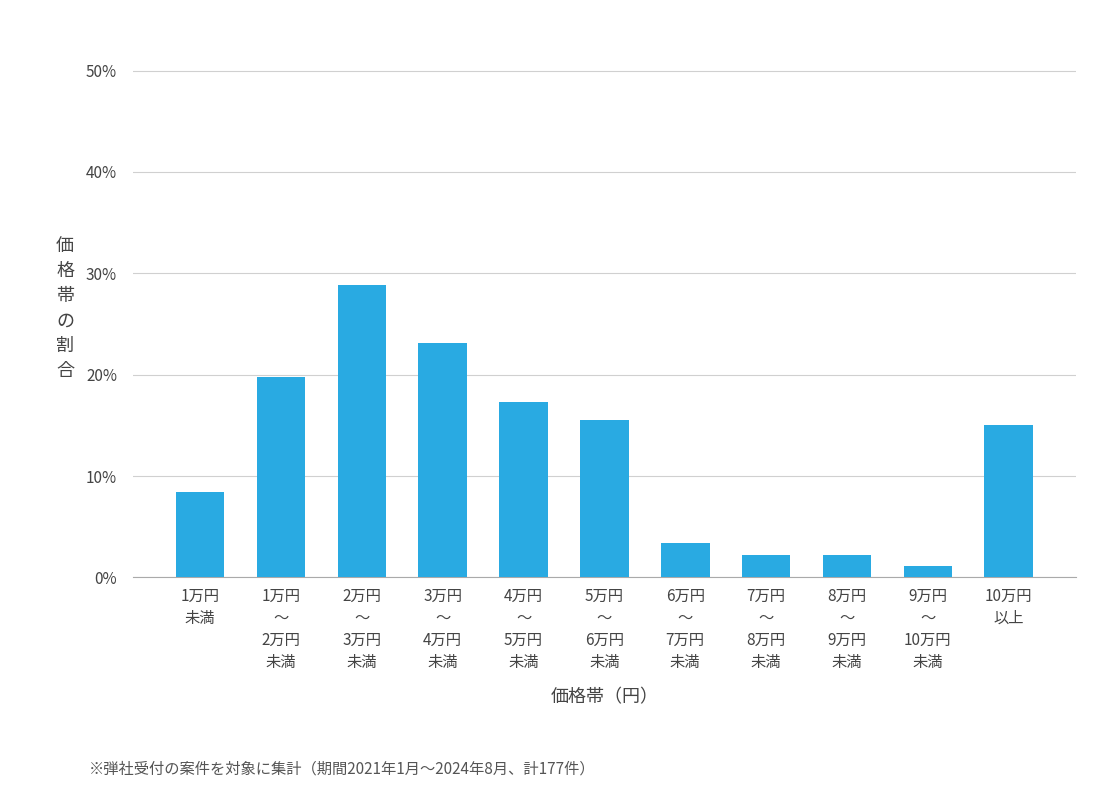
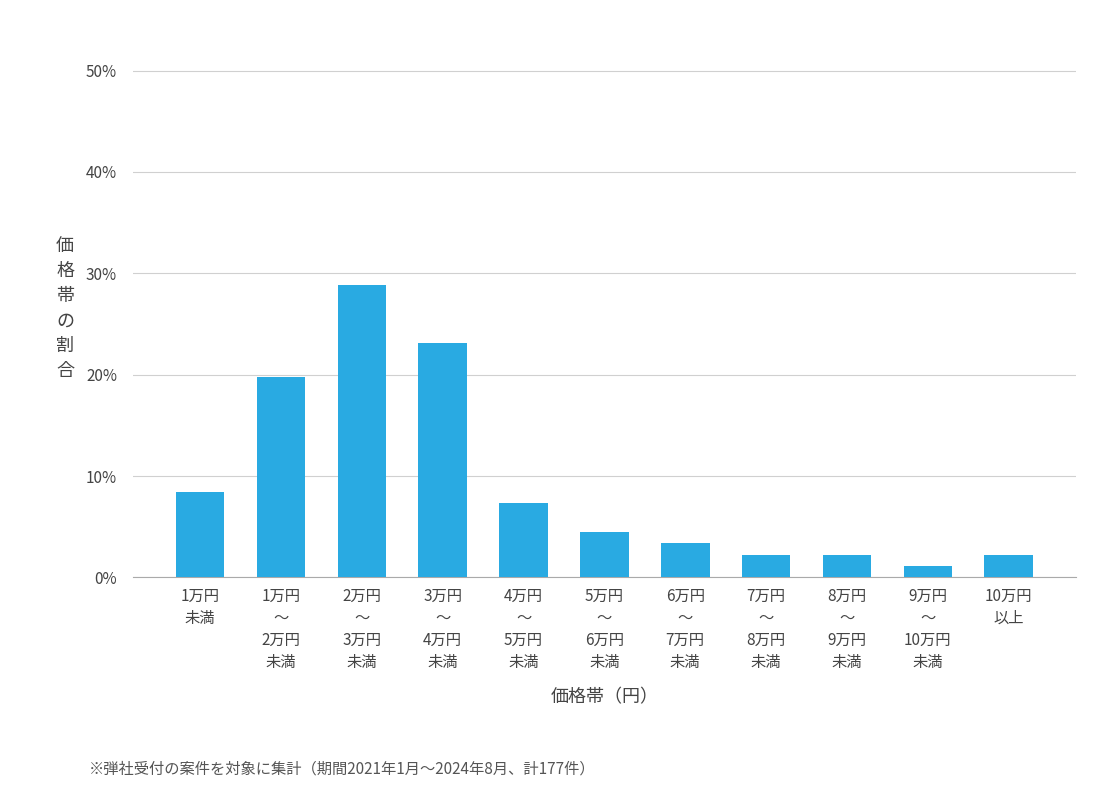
4万円 ～ 5万円 未満: 17.3% -> 7.3%
5万円 ～ 6万円 未満: 15.5% -> 4.5%
10万円 以上: 15.0% -> 2.3%
